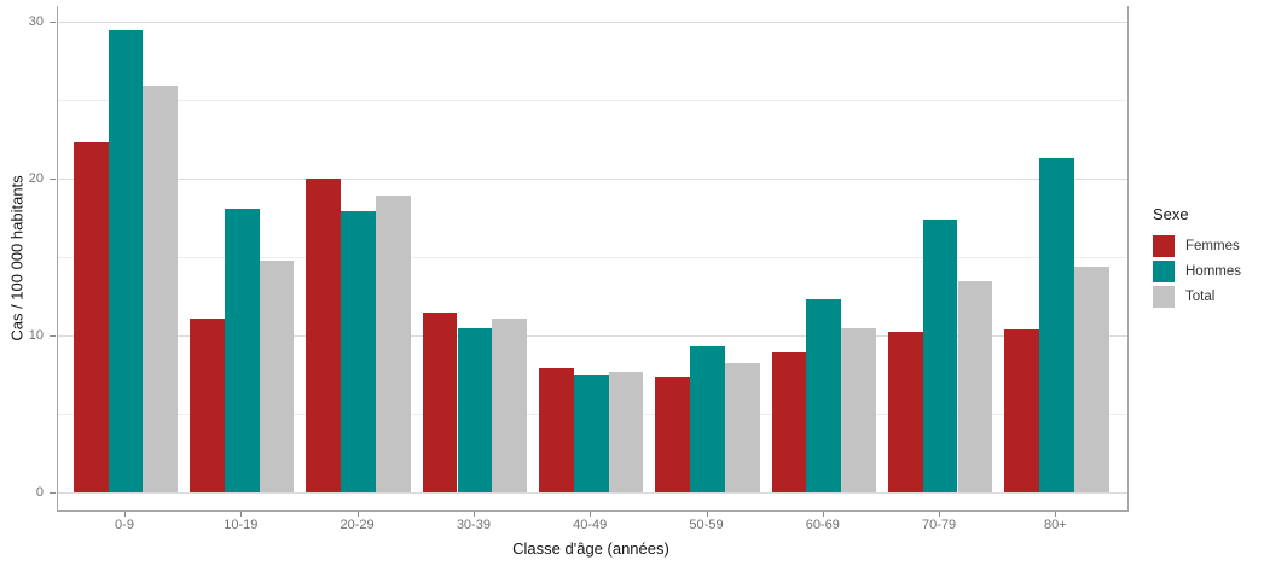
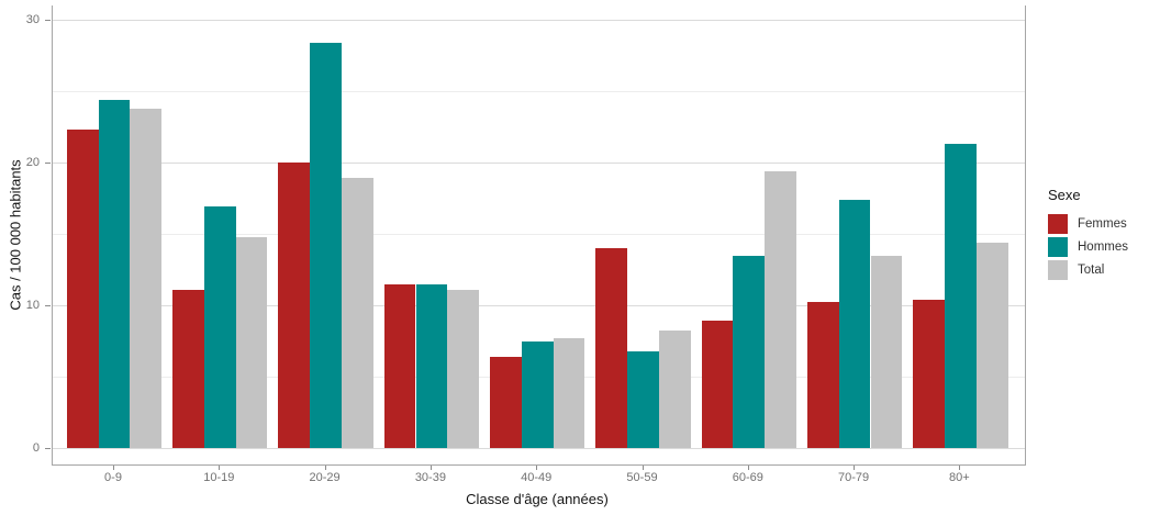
Hommes/0-9: 29.5 -> 24.4
Total/0-9: 25.9 -> 23.8
Hommes/10-19: 18.1 -> 16.9
Hommes/20-29: 17.9 -> 28.4
Hommes/30-39: 10.5 -> 11.5
Femmes/40-49: 7.9 -> 6.4
Femmes/50-59: 7.4 -> 14.0
Hommes/50-59: 9.3 -> 6.8
Hommes/60-69: 12.3 -> 13.5
Total/60-69: 10.5 -> 19.4
